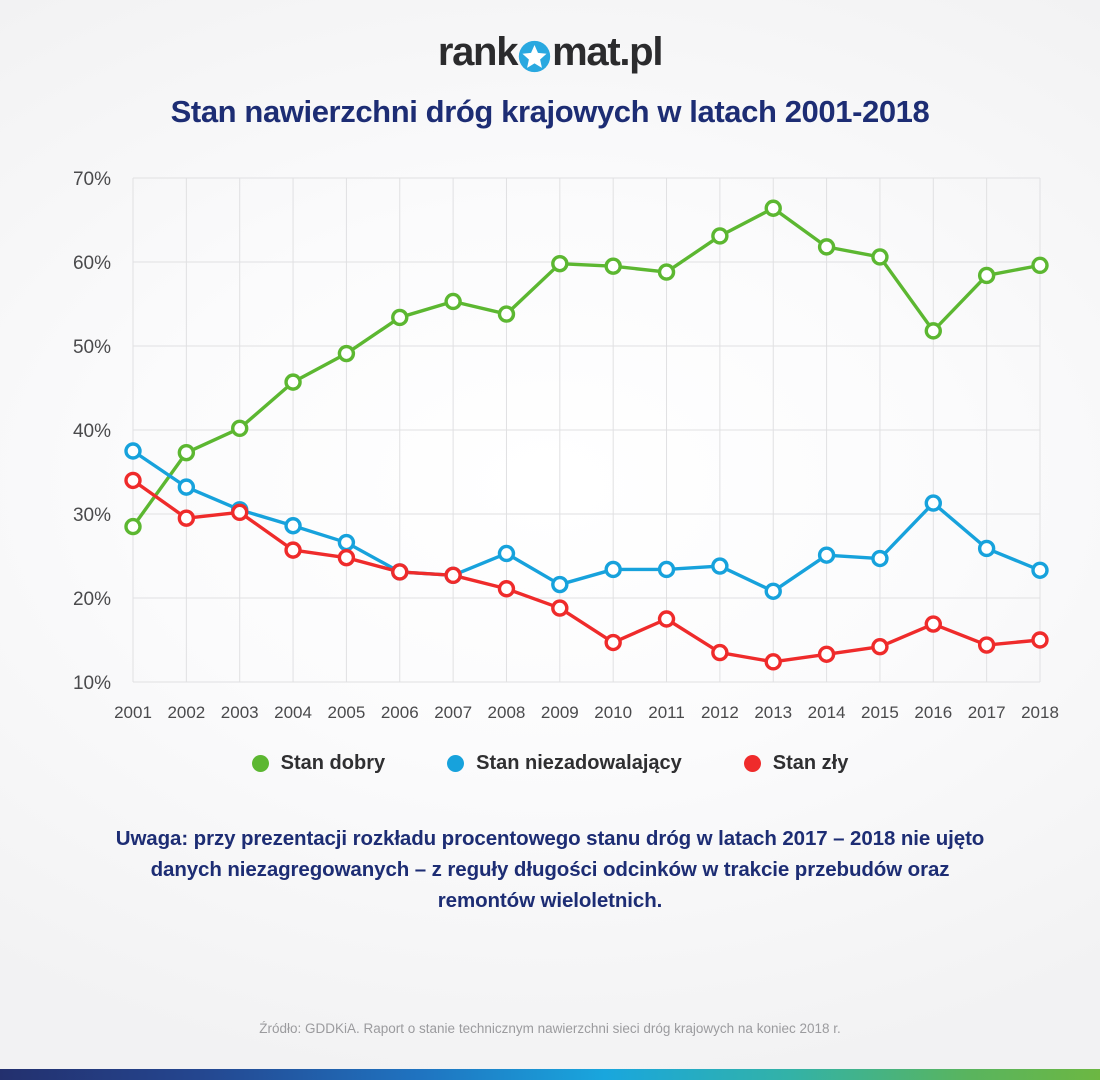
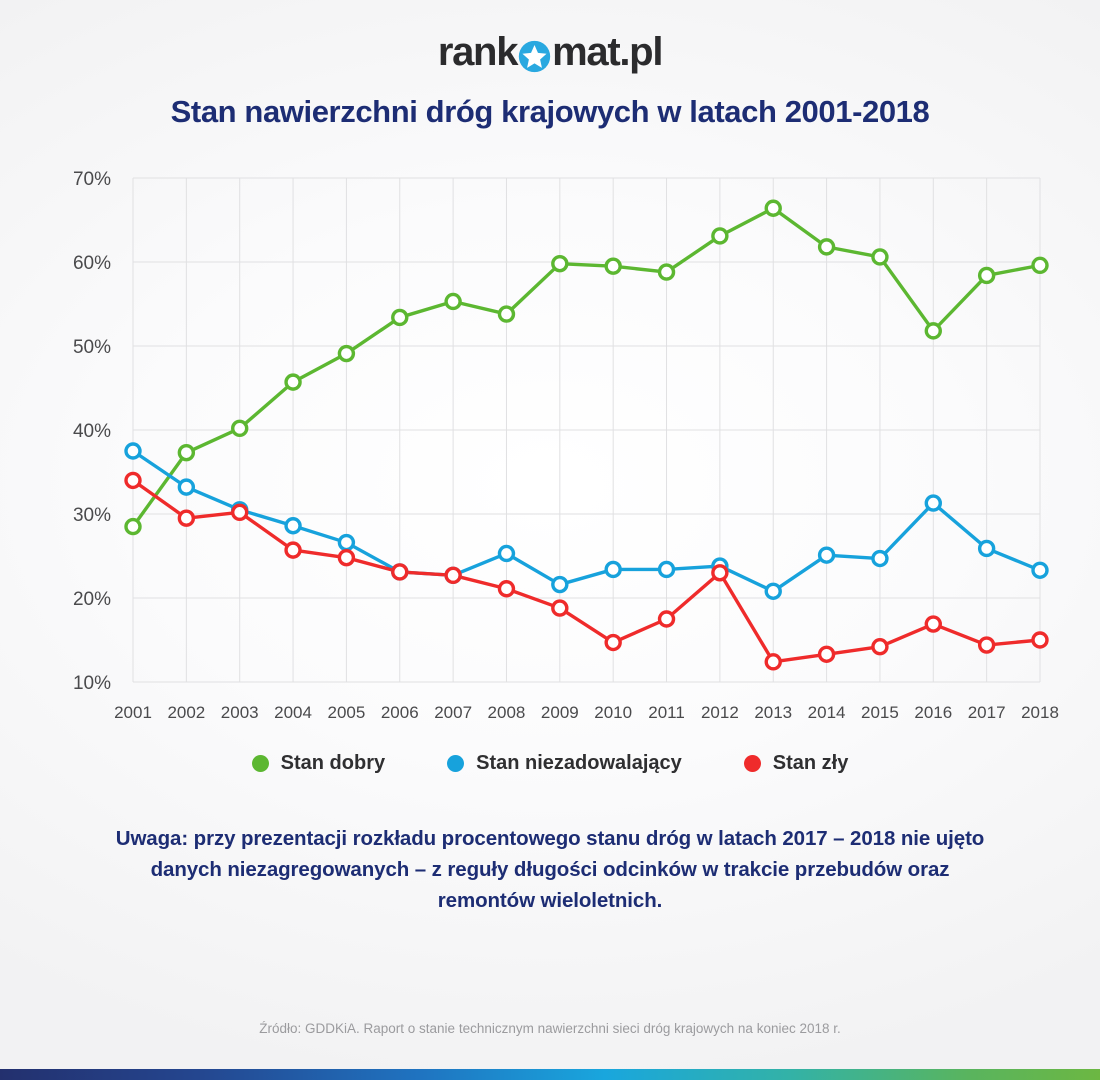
Stan zły/2012: 14% -> 23%
